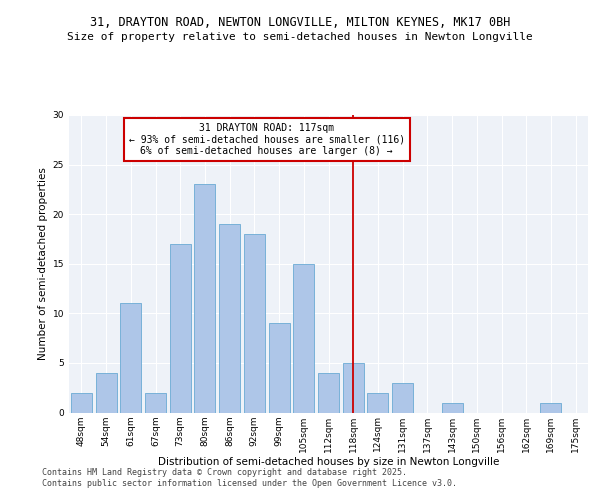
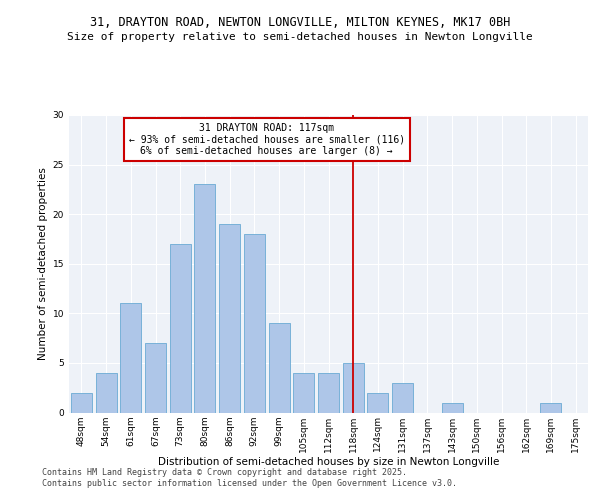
67sqm: 2 -> 7
105sqm: 15 -> 4
